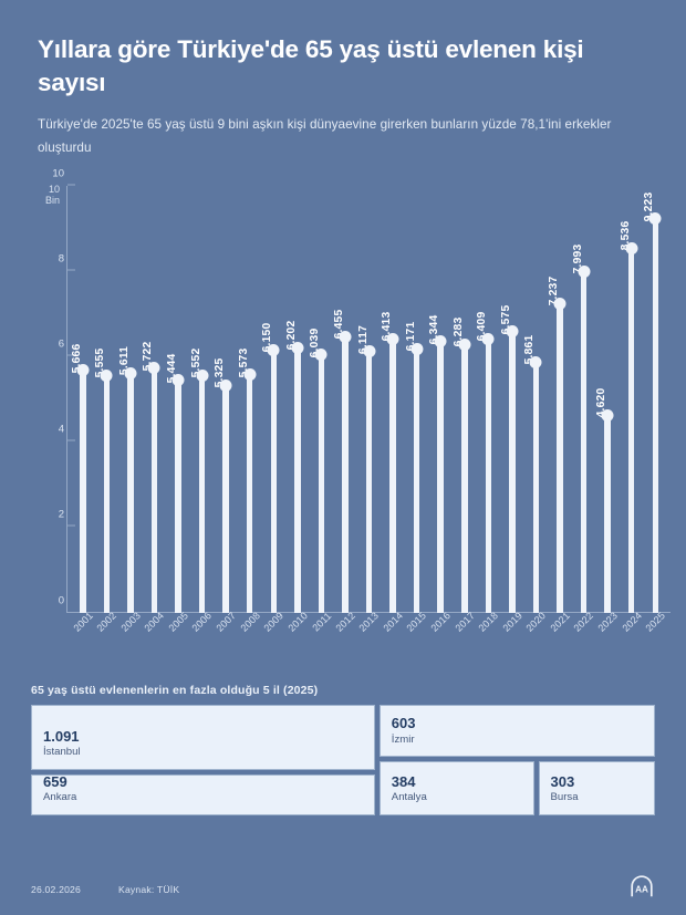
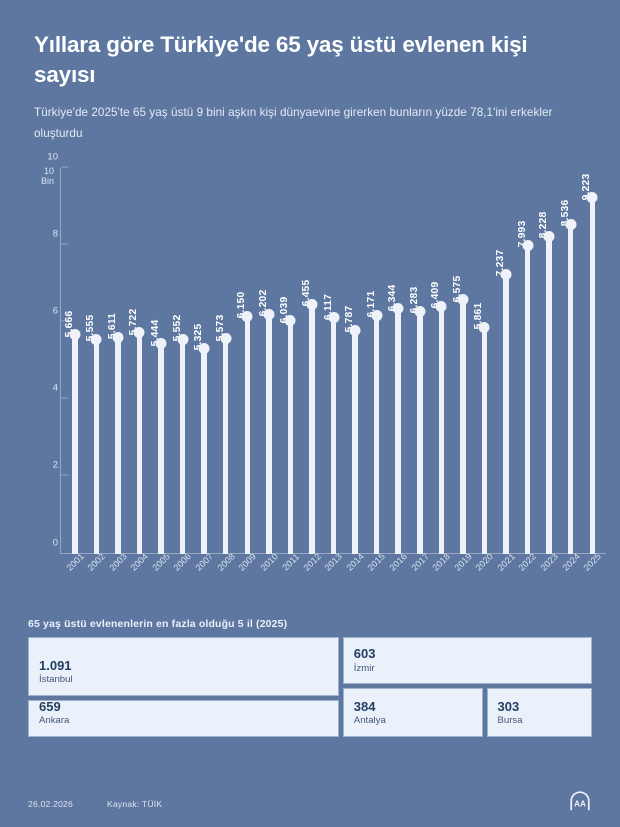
2014: 6.413 -> 5.787
2023: 4.620 -> 8.228
